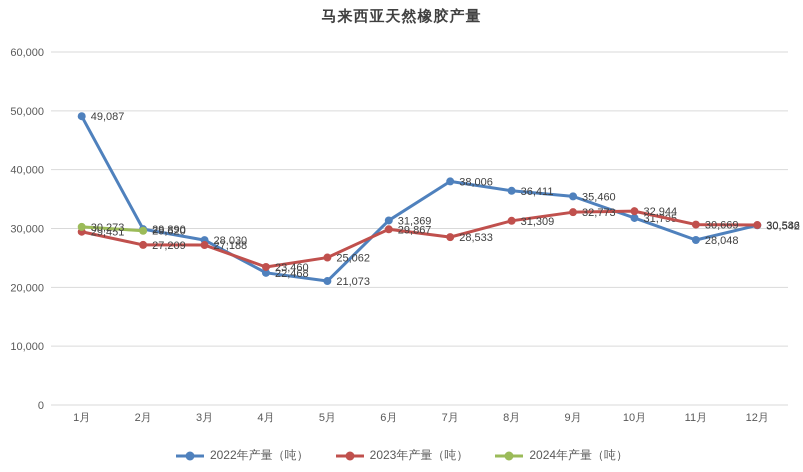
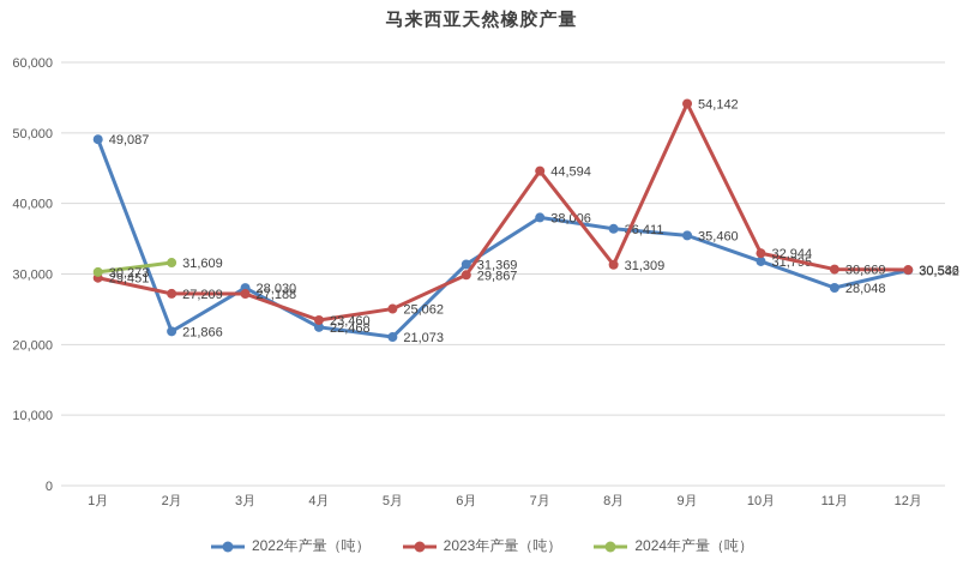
2022年产量（吨）/2月: 29,890 -> 21,866
2024年产量（吨）/2月: 29,620 -> 31,609
2023年产量（吨）/7月: 28,533 -> 44,594
2023年产量（吨）/9月: 32,773 -> 54,142
